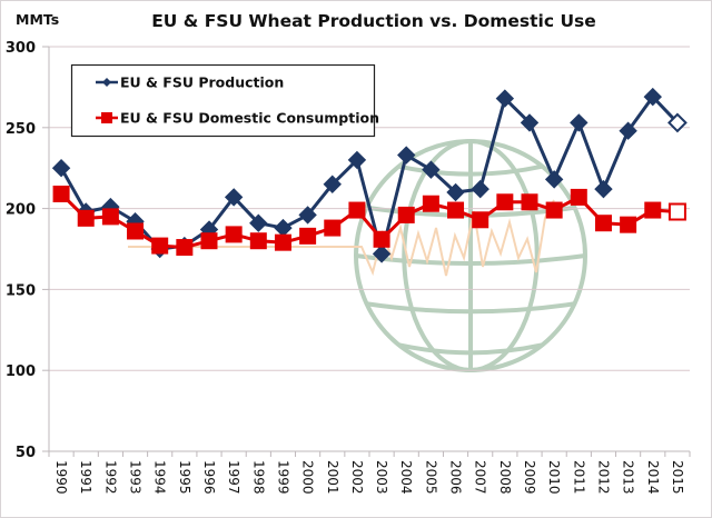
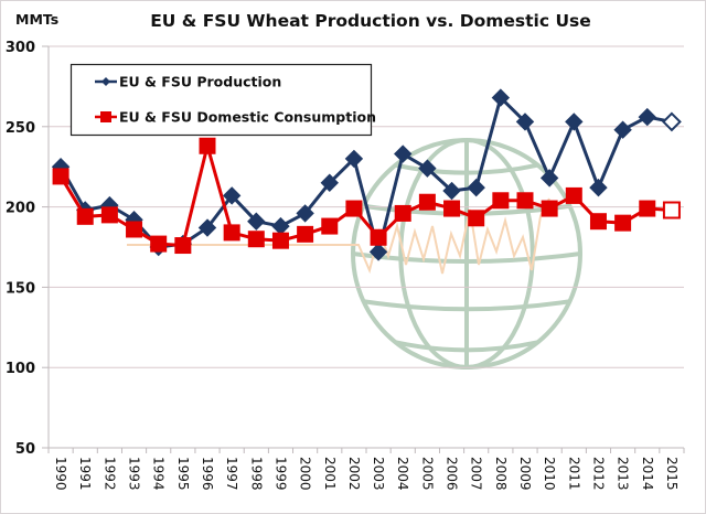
EU & FSU Domestic Consumption/1990: 209 -> 219
EU & FSU Domestic Consumption/1996: 180 -> 238
EU & FSU Production/2014: 269 -> 256
